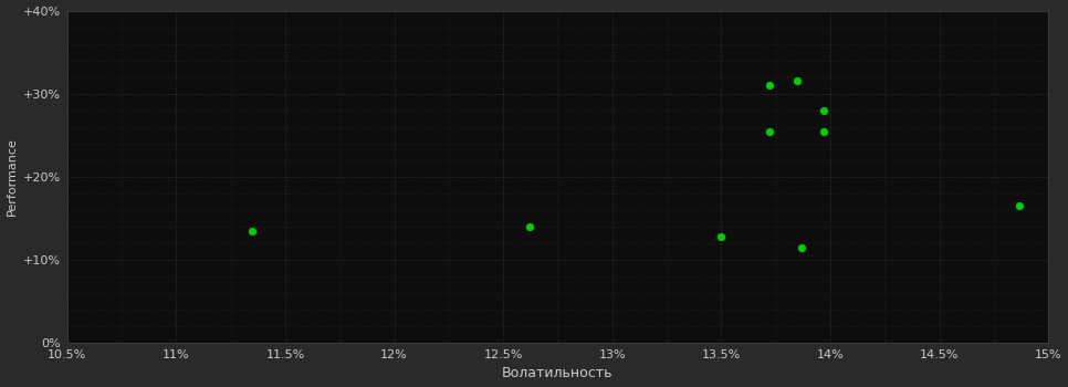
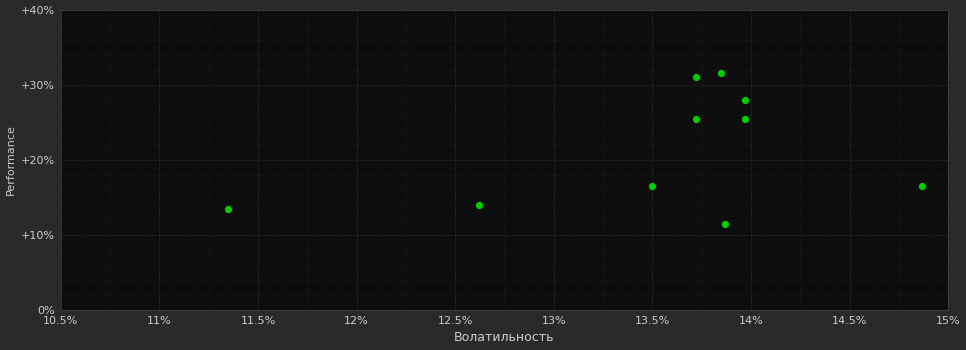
13.5%: 12.8% -> 16.5%
